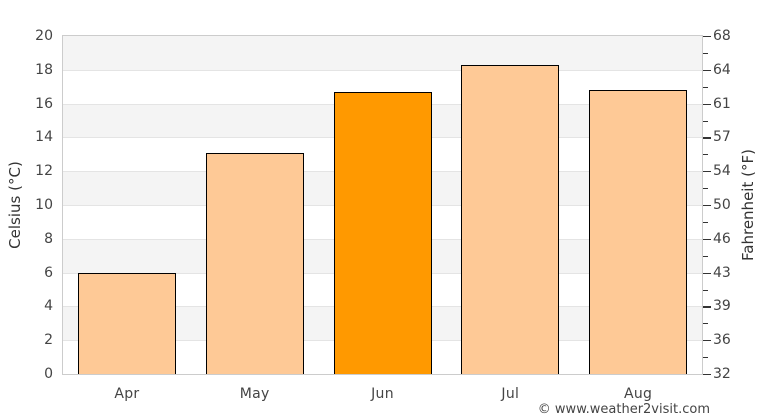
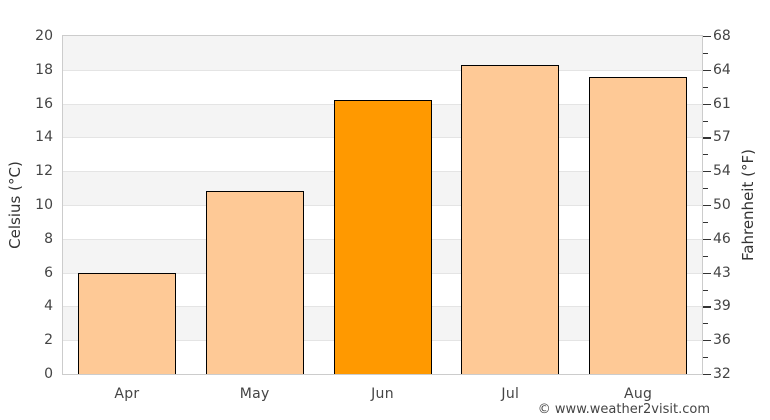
May: 13.1 -> 10.8
Jun: 16.7 -> 16.2
Aug: 16.8 -> 17.6
